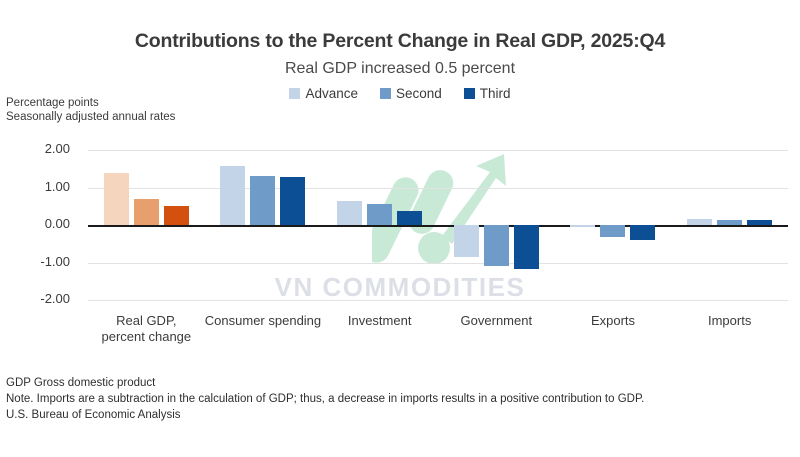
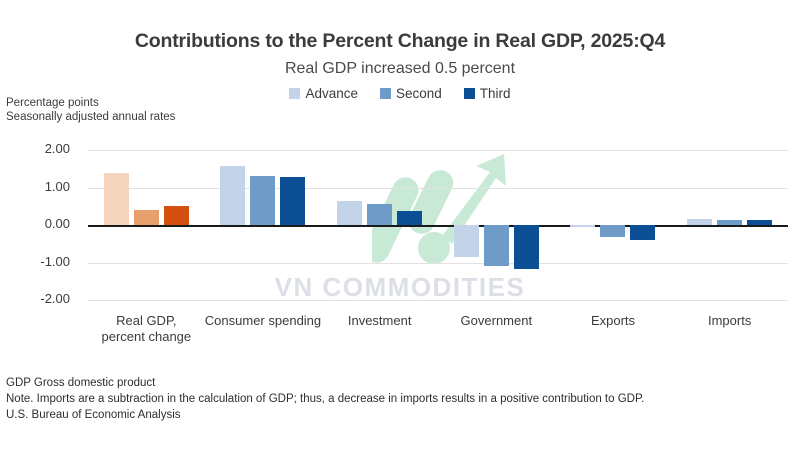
Second/Real GDP, percent change: 0.7 -> 0.4
